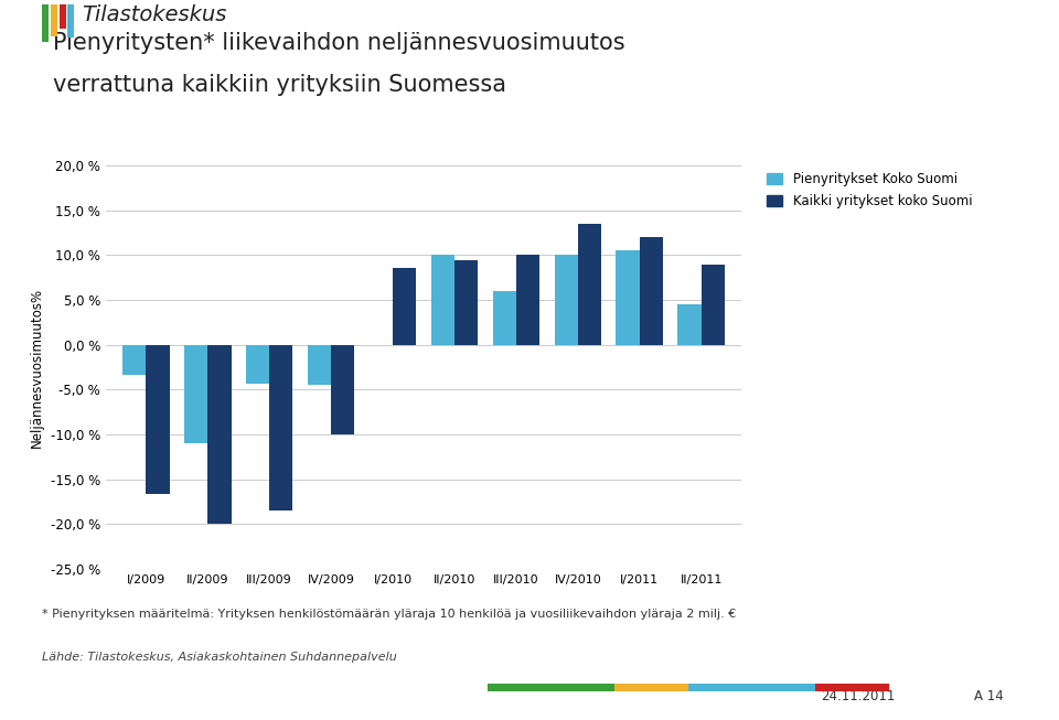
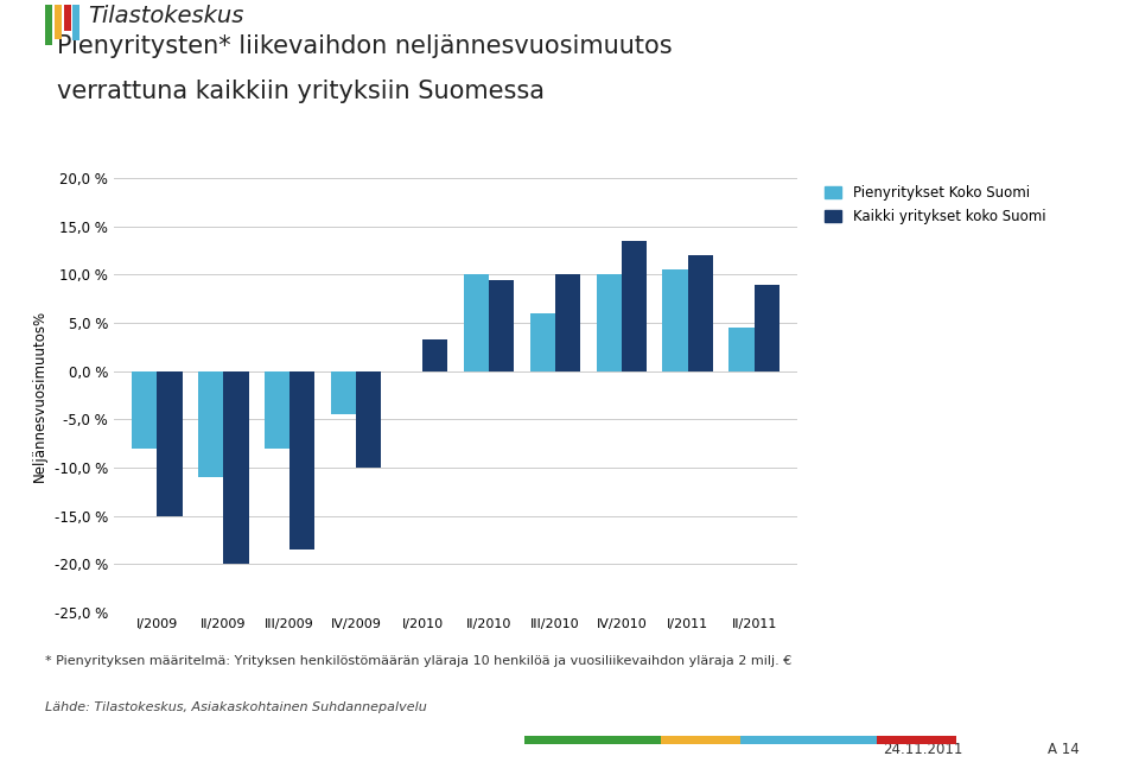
Pienyritykset Koko Suomi/I/2009: -3,4 % -> -8,0 %
Kaikki yritykset koko Suomi/I/2009: -16,6 % -> -15,0 %
Pienyritykset Koko Suomi/III/2009: -4,4 % -> -8,0 %
Kaikki yritykset koko Suomi/I/2010: 8,6 % -> 3,3 %
